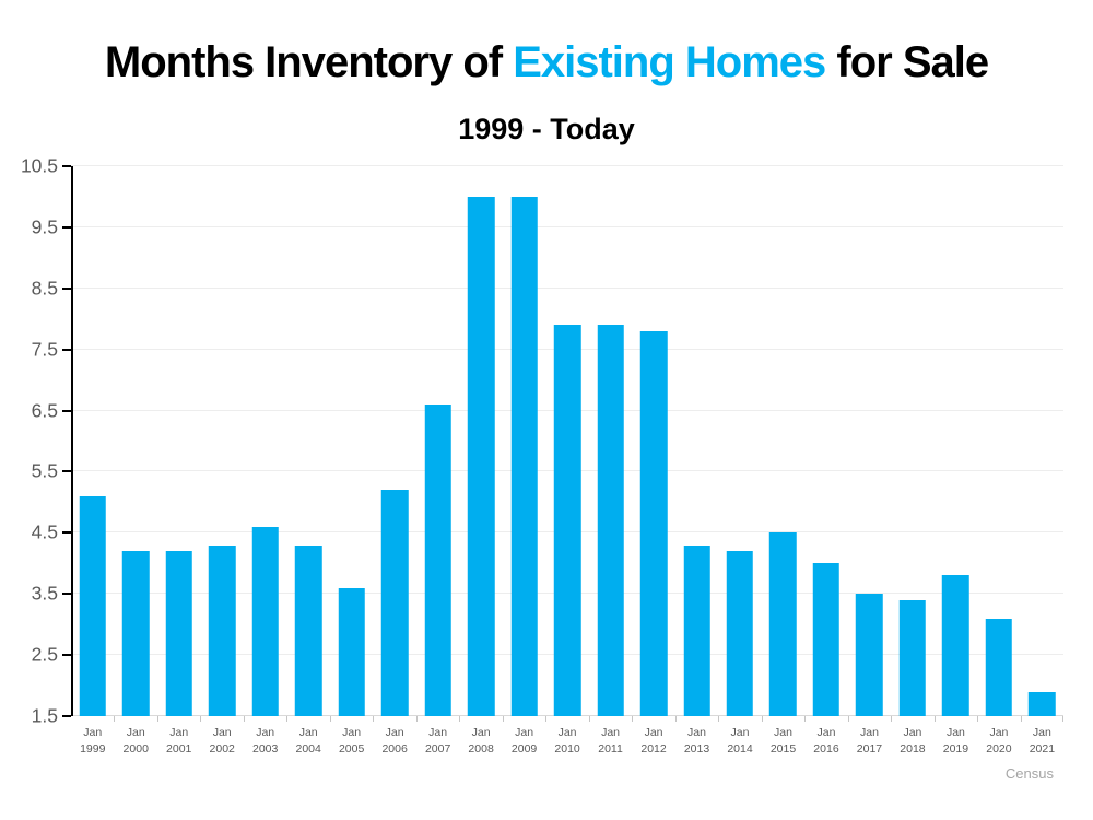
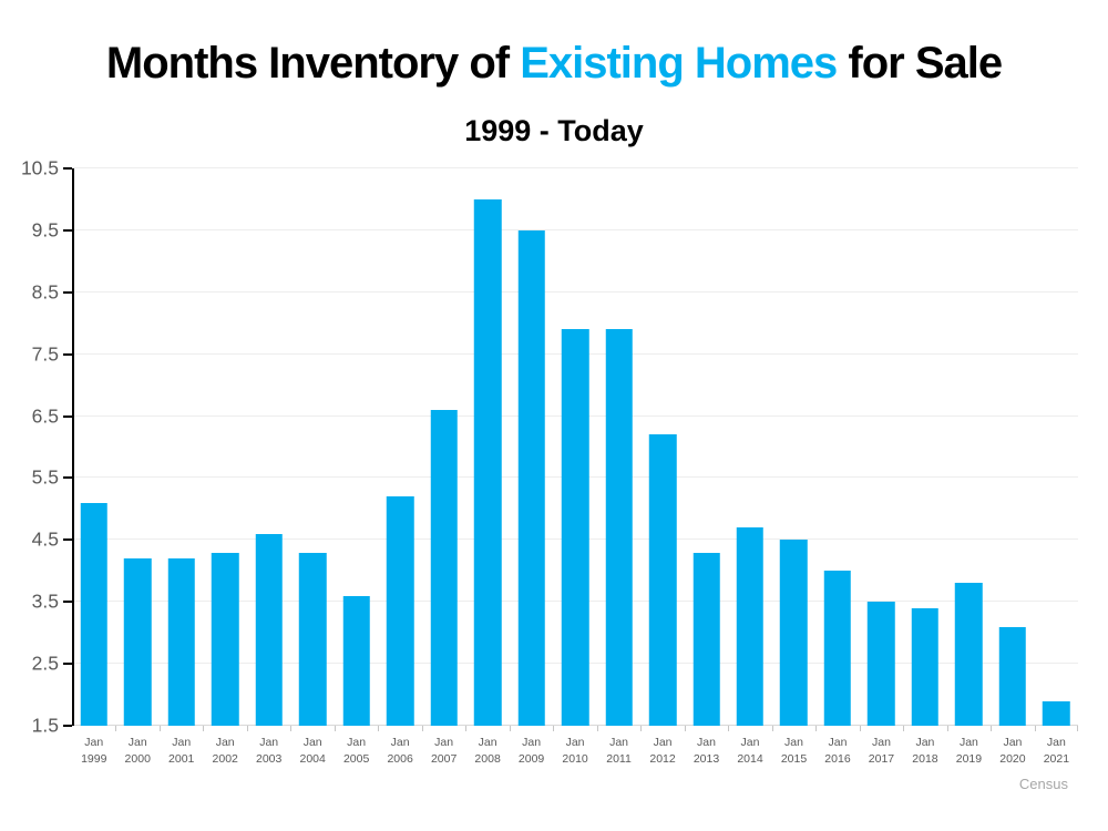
Jan 2009: 10.0 -> 9.5
Jan 2012: 7.8 -> 6.2
Jan 2014: 4.2 -> 4.7
